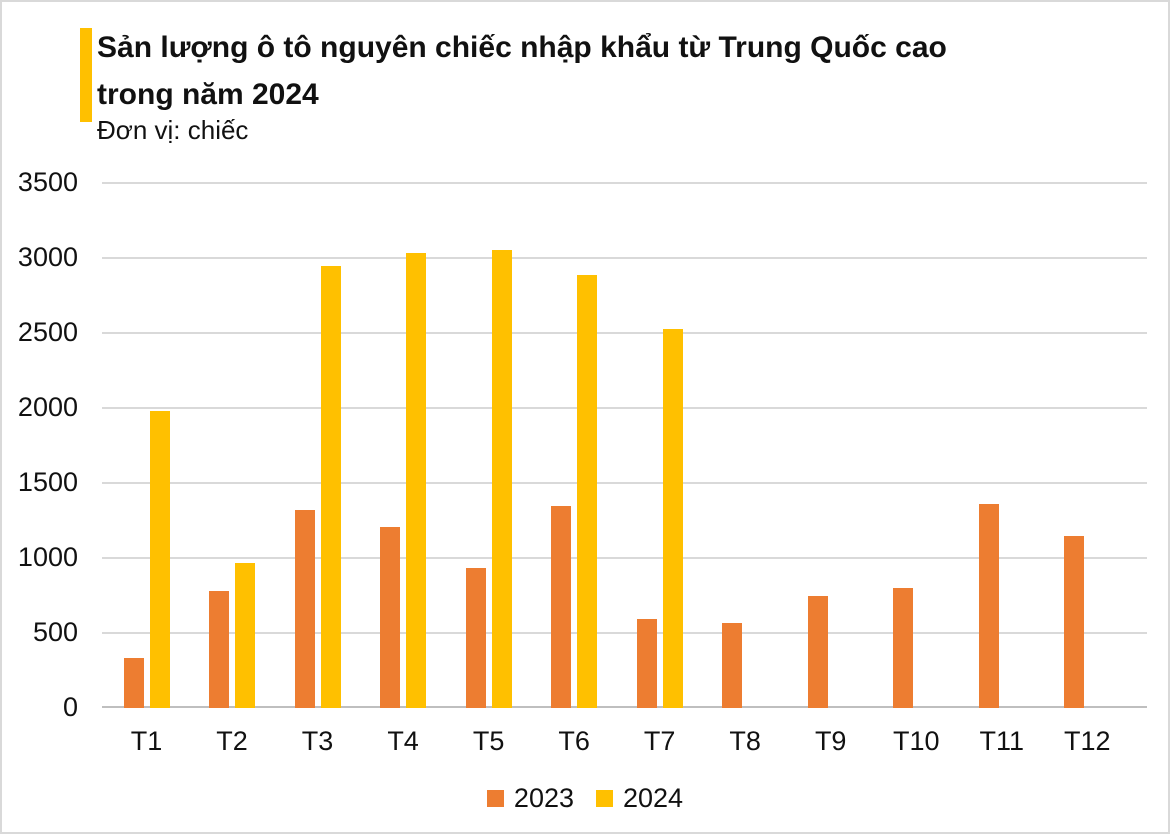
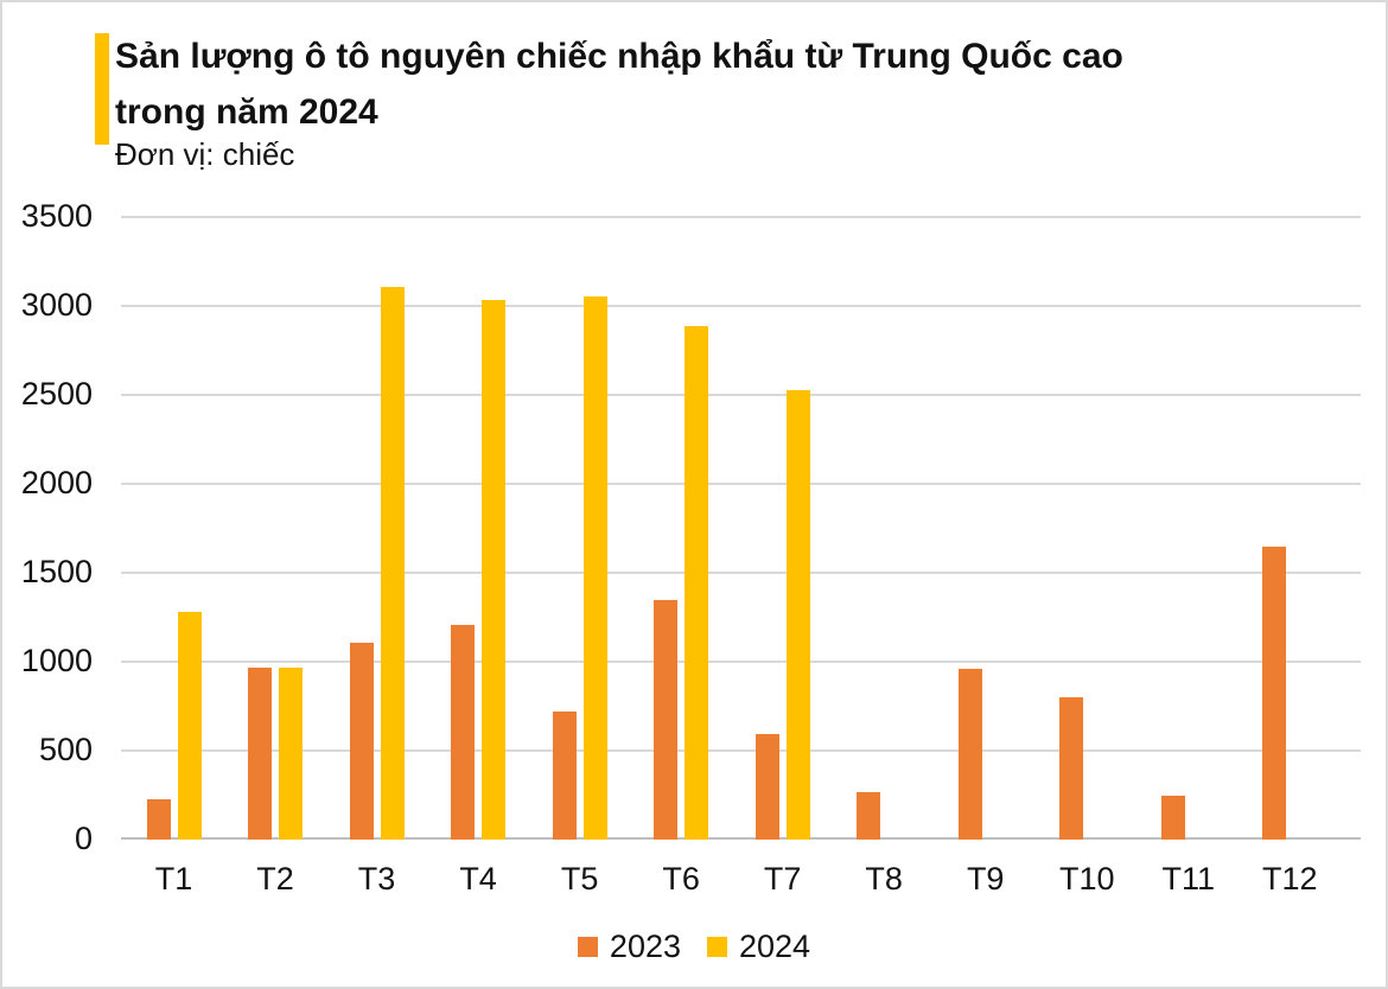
2023/T1: 340 -> 230
2024/T1: 1980 -> 1280
2023/T2: 780 -> 970
2023/T3: 1320 -> 1110
2024/T3: 2950 -> 3110
2023/T5: 940 -> 720
2023/T8: 560 -> 270
2023/T9: 740 -> 960
2023/T11: 1360 -> 250
2023/T12: 1150 -> 1650
